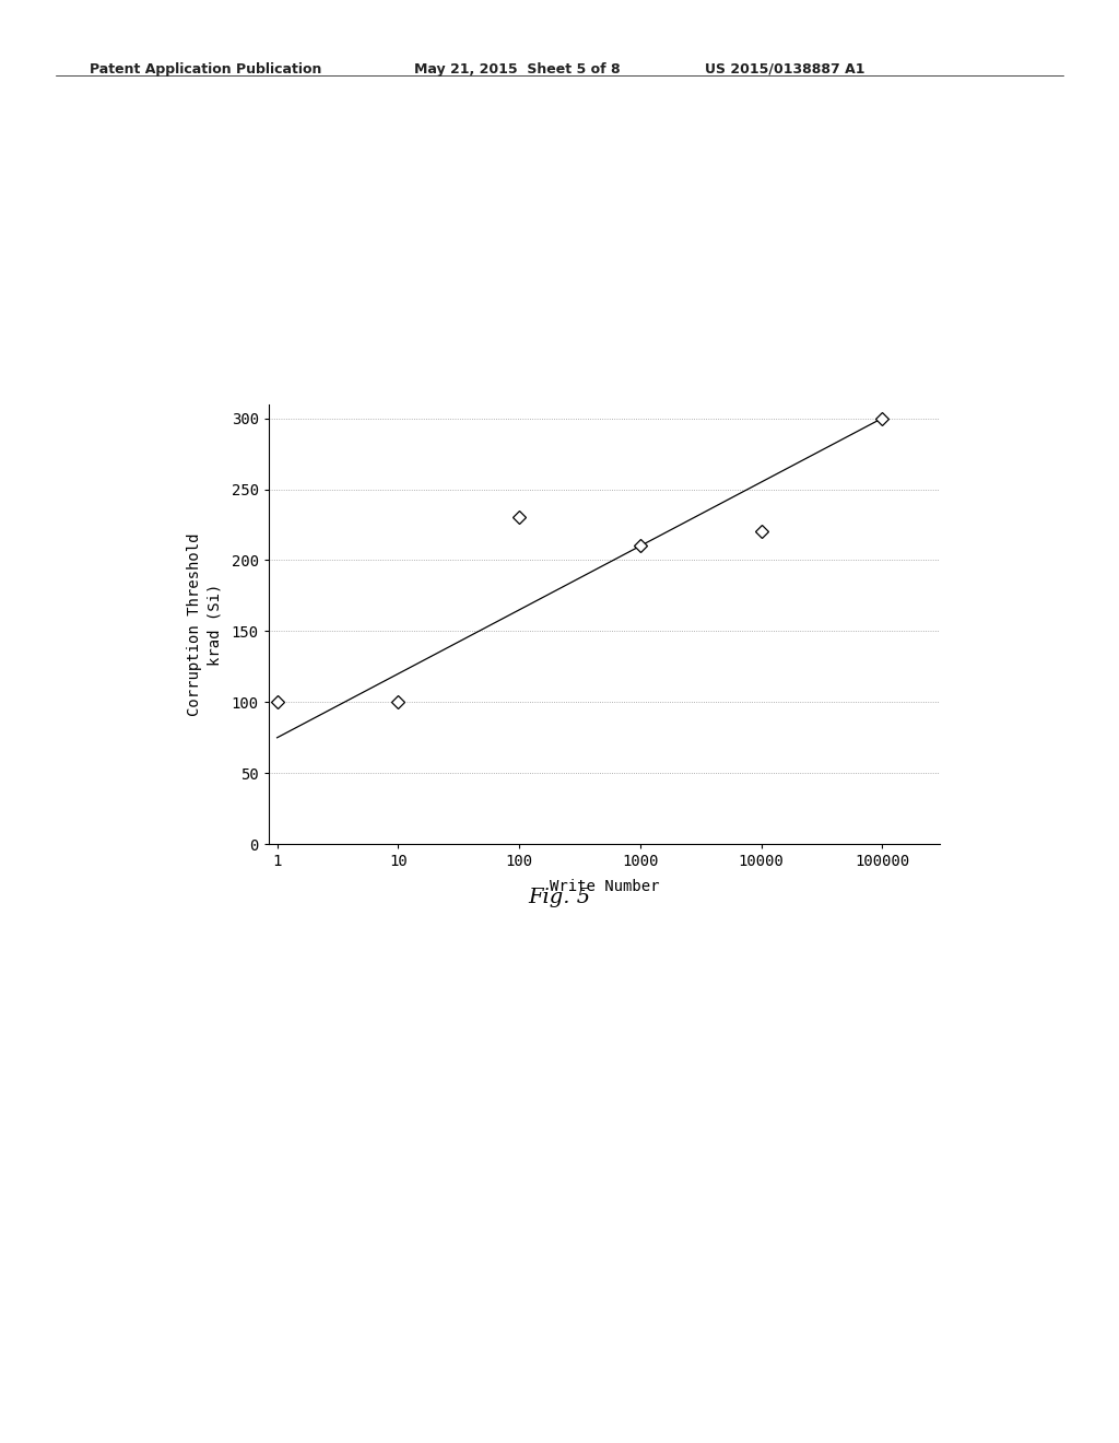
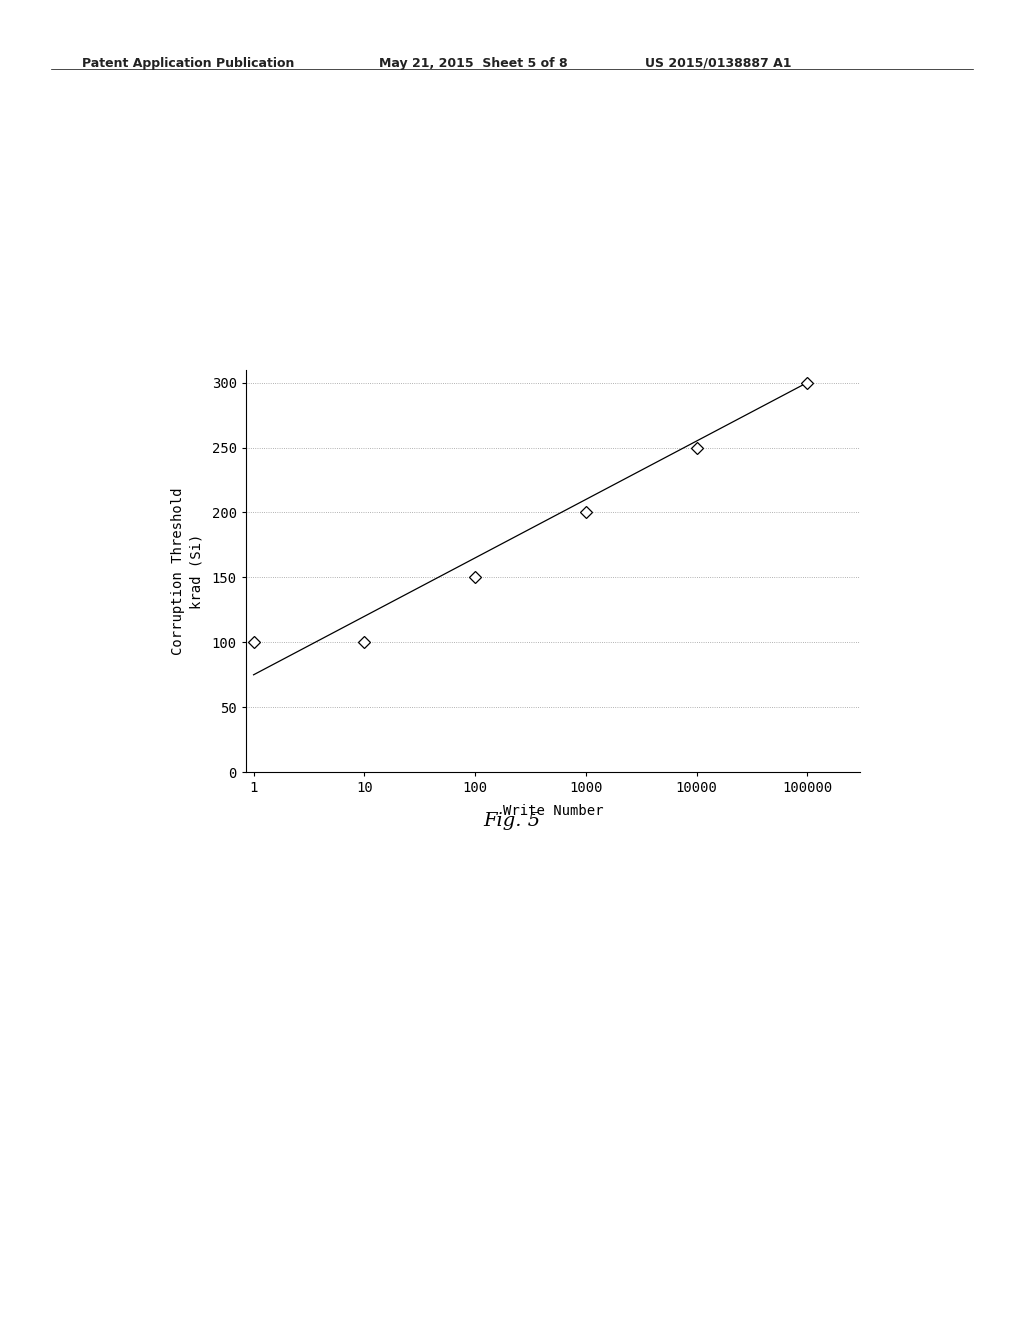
100: 230 -> 150
1000: 210 -> 200
10000: 220 -> 250
